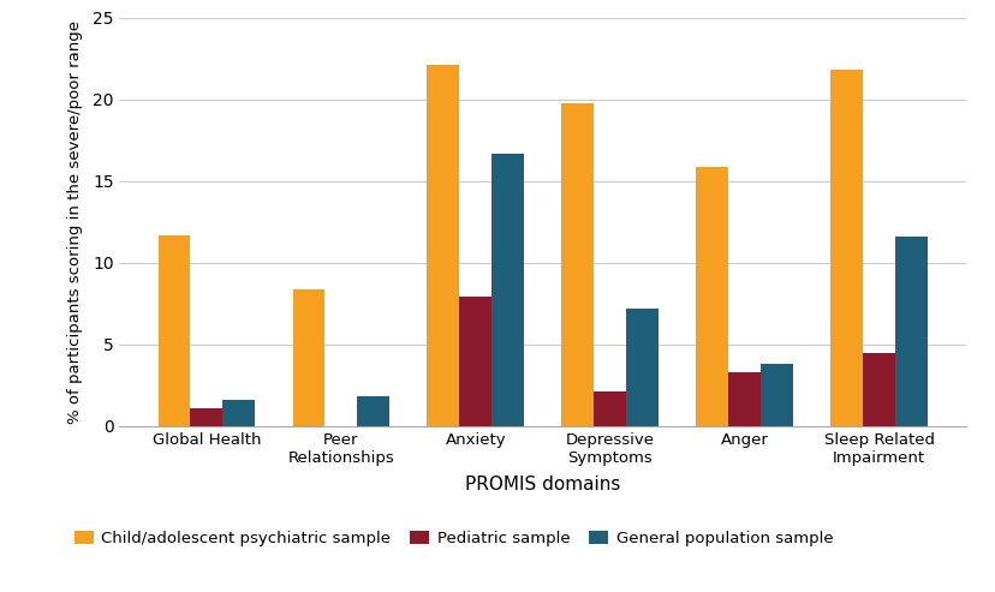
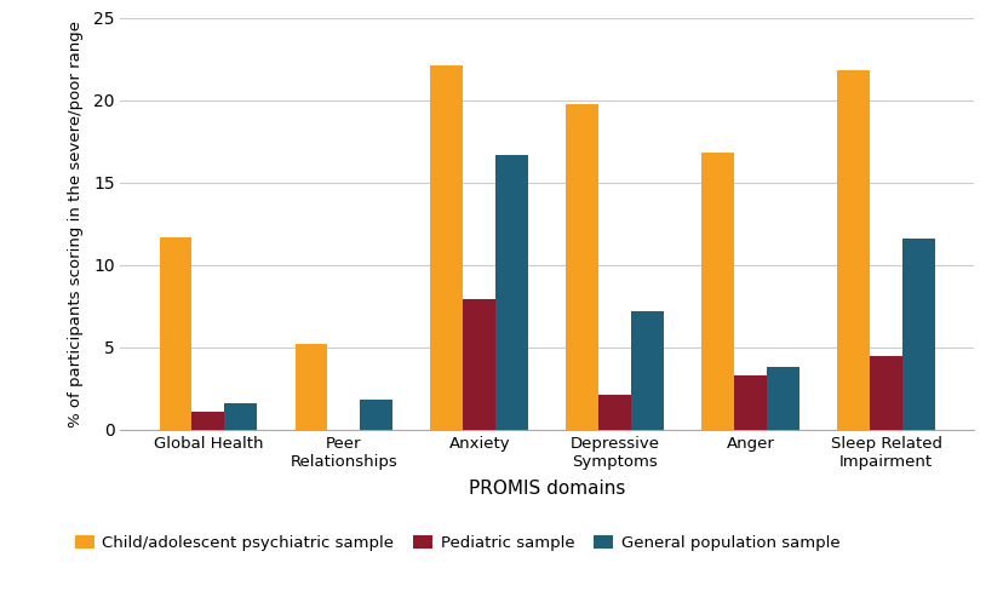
Child/adolescent psychiatric sample/Peer Relationships: 8.4 -> 5.2
Child/adolescent psychiatric sample/Anger: 15.9 -> 16.8
